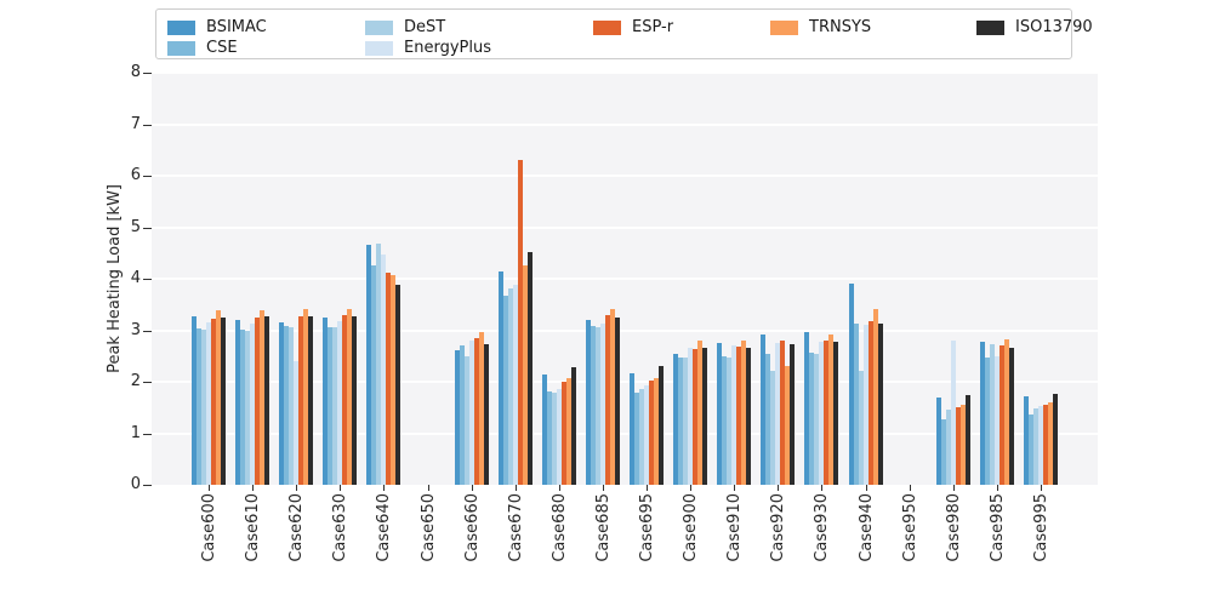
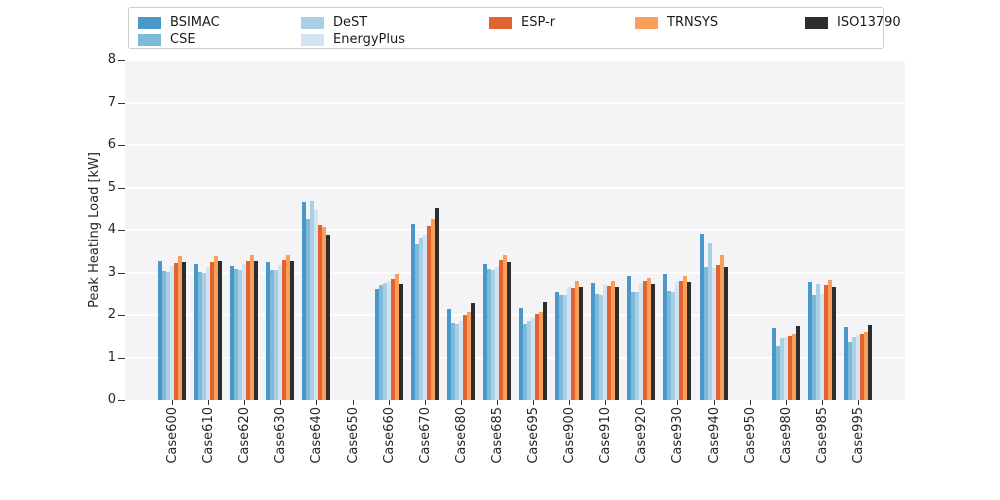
EnergyPlus/Case620: 2.4 -> 3.2
DeST/Case660: 2.5 -> 2.8
ESP-r/Case670: 6.3 -> 4.1
DeST/Case920: 2.2 -> 2.5
TRNSYS/Case920: 2.3 -> 2.9
DeST/Case940: 2.2 -> 3.7
EnergyPlus/Case980: 2.8 -> 1.5
